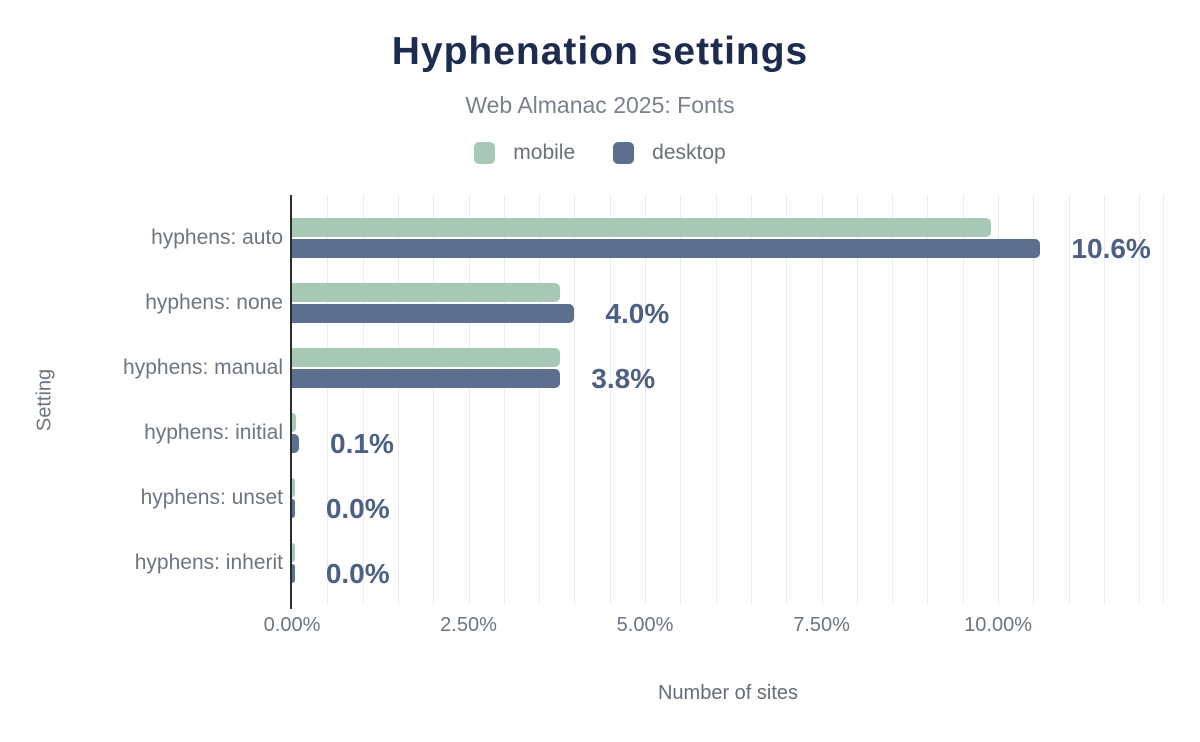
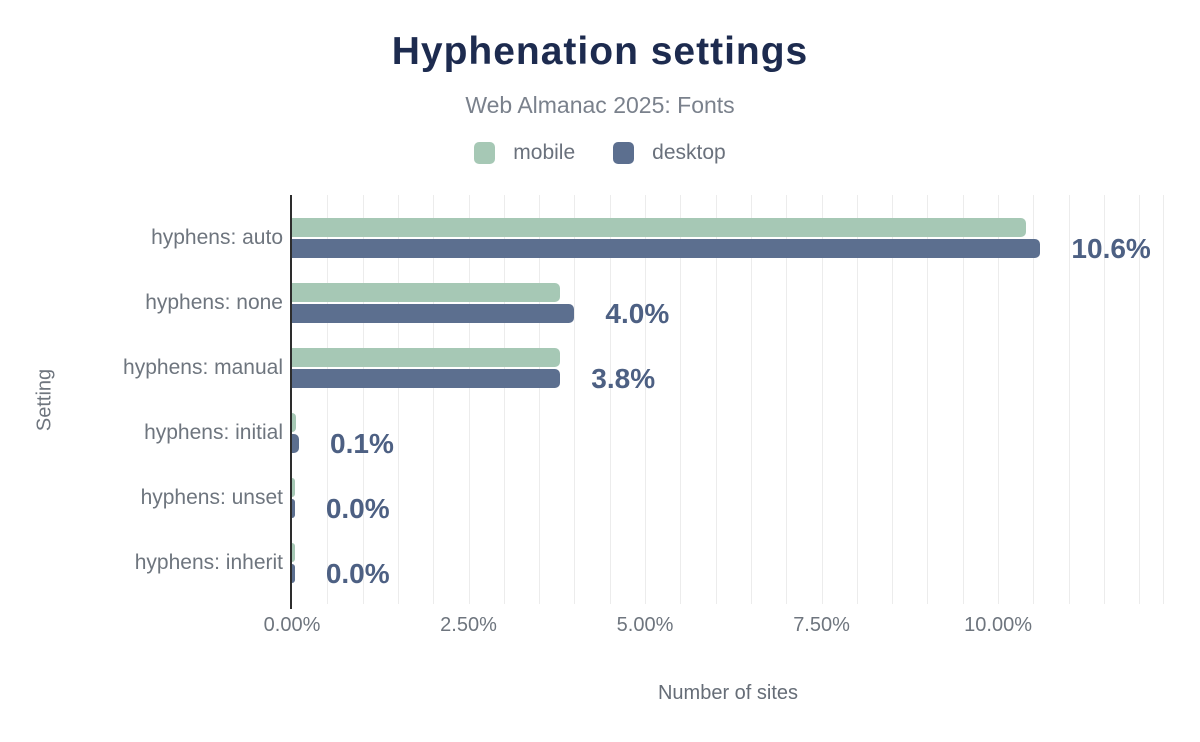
mobile/hyphens: auto: 9.9% -> 10.4%
